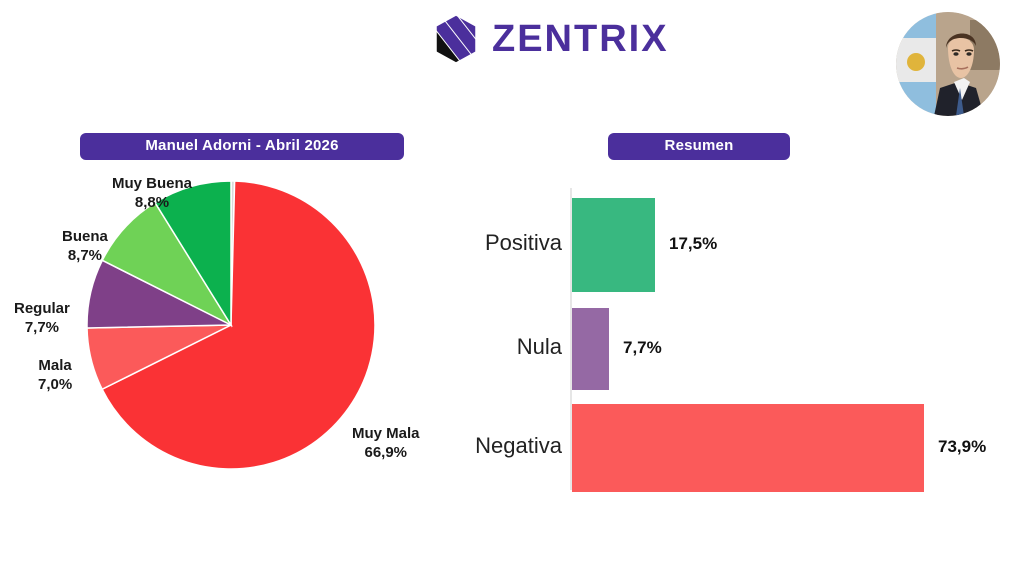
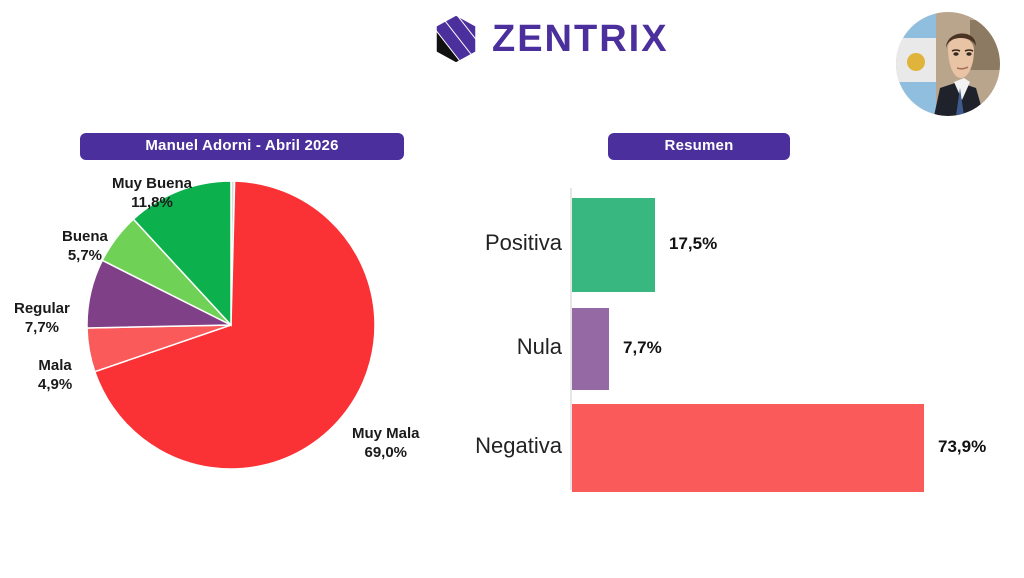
Manuel Adorni - Abril 2026/Muy Mala: 66,9% -> 69,0%
Manuel Adorni - Abril 2026/Mala: 7,0% -> 4,9%
Manuel Adorni - Abril 2026/Buena: 8,7% -> 5,7%
Manuel Adorni - Abril 2026/Muy Buena: 8,8% -> 11,8%
